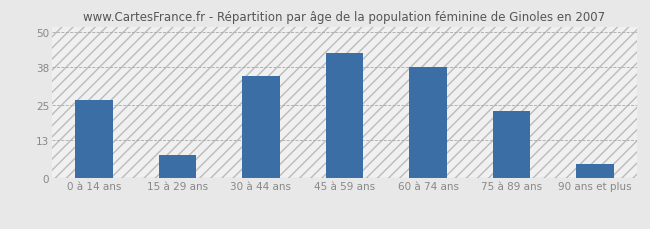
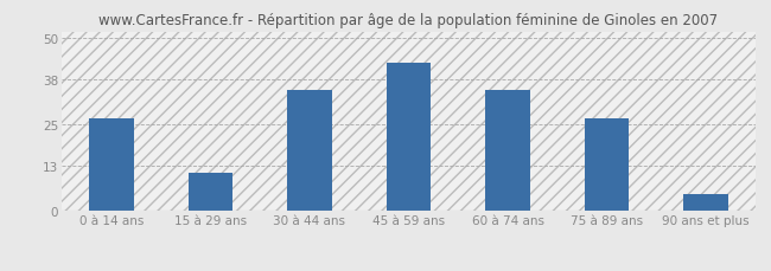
15 à 29 ans: 8 -> 11
60 à 74 ans: 38 -> 35
75 à 89 ans: 23 -> 27
